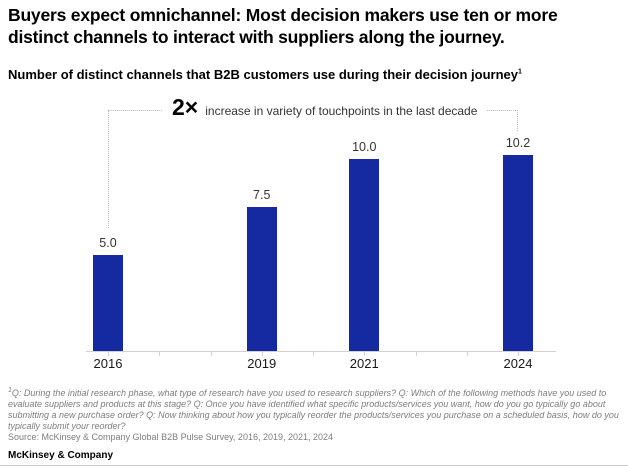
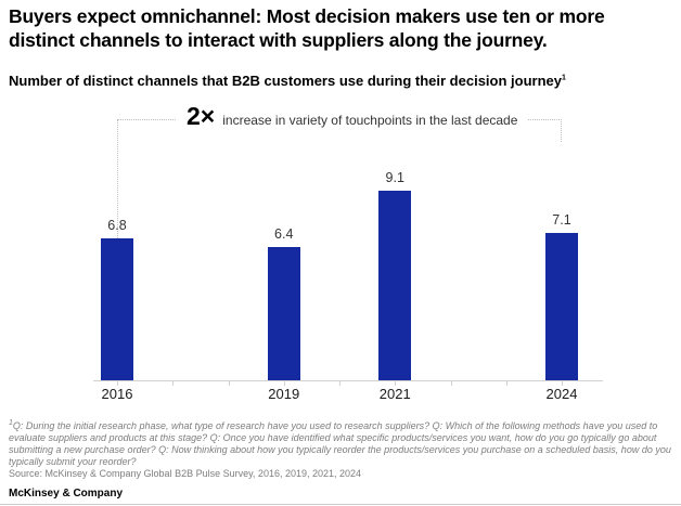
2016: 5.0 -> 6.8
2019: 7.5 -> 6.4
2021: 10.0 -> 9.1
2024: 10.2 -> 7.1
